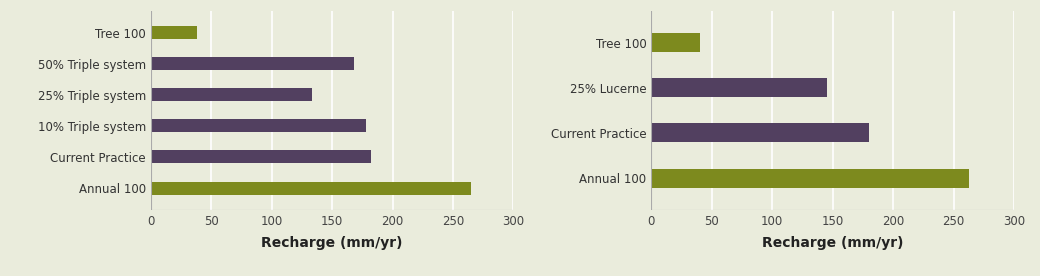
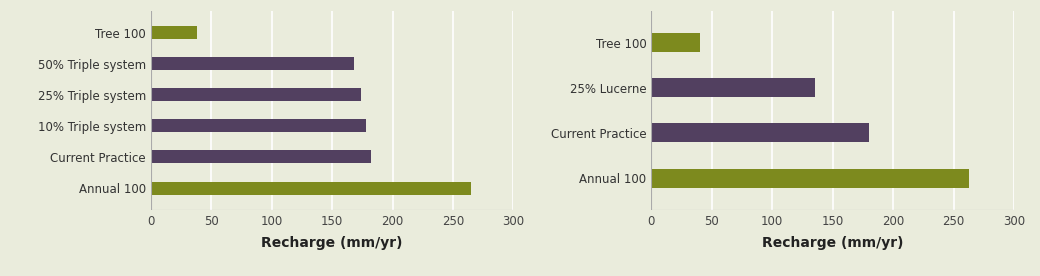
25% Triple system: 133 -> 174
25% Lucerne: 145 -> 135
